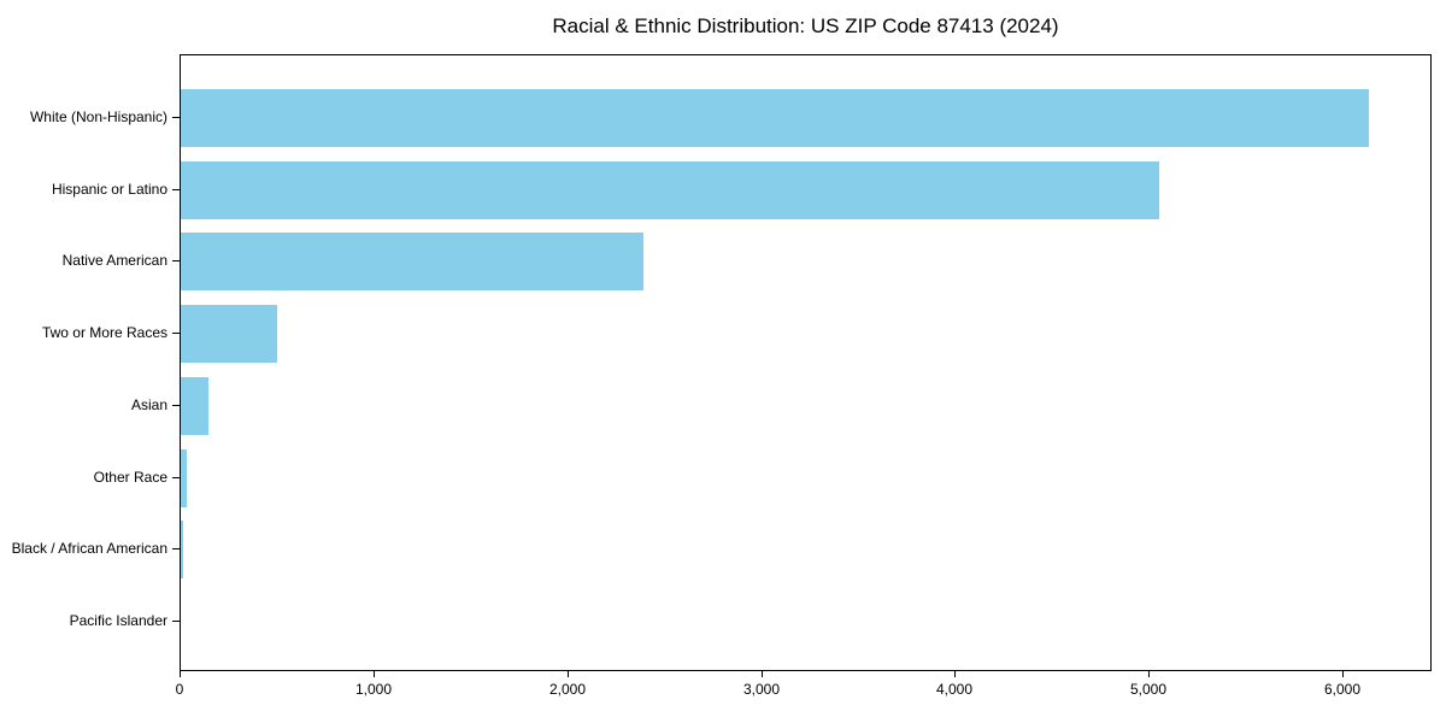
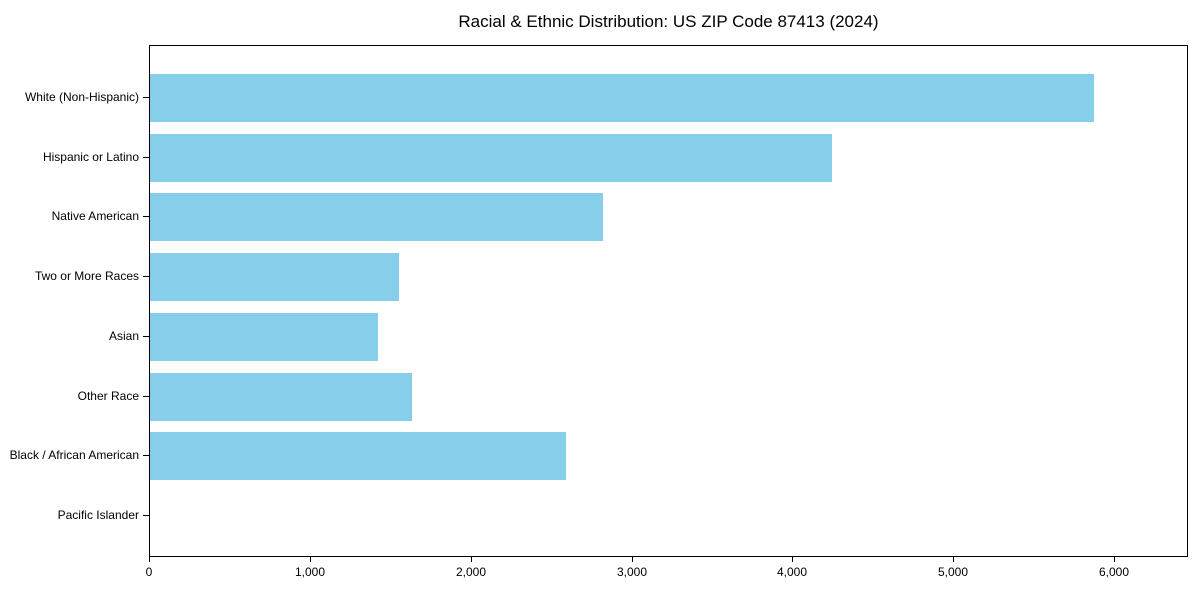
White (Non-Hispanic): 6140 -> 5880
Hispanic or Latino: 5060 -> 4250
Native American: 2390 -> 2820
Two or More Races: 500 -> 1550
Asian: 140 -> 1420
Other Race: 30 -> 1630
Black / African American: 20 -> 2590
